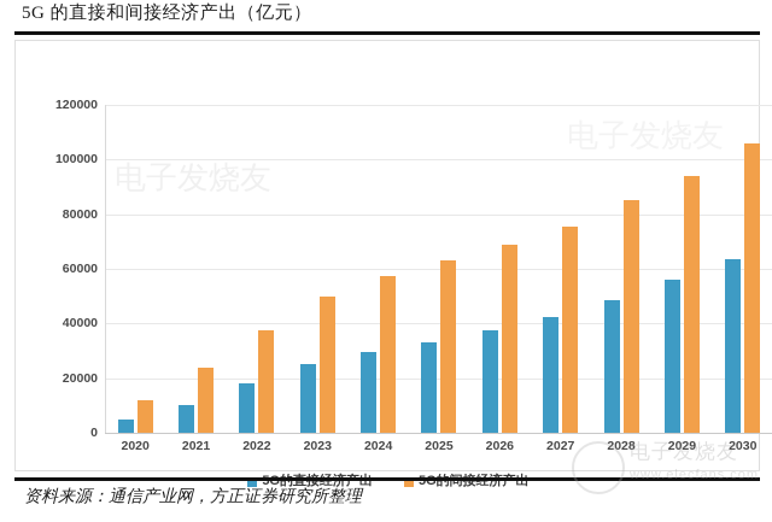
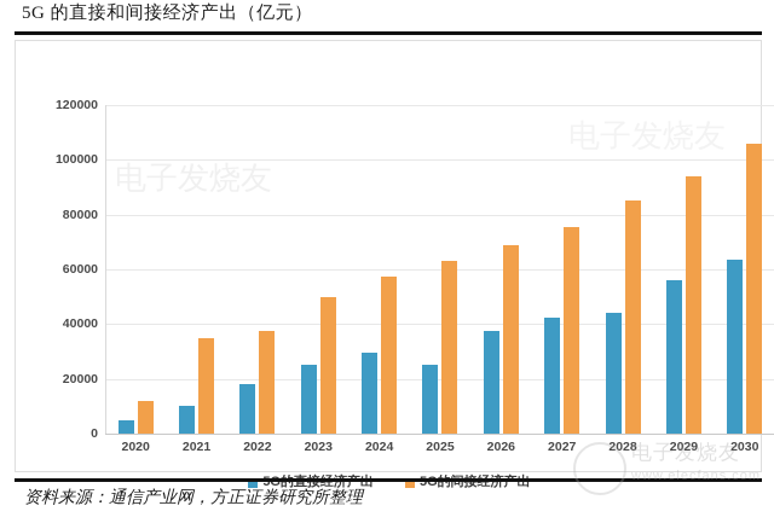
5G的间接经济产出/2021: 24000 -> 35000
5G的直接经济产出/2025: 33000 -> 25000
5G的直接经济产出/2028: 48000 -> 44000
